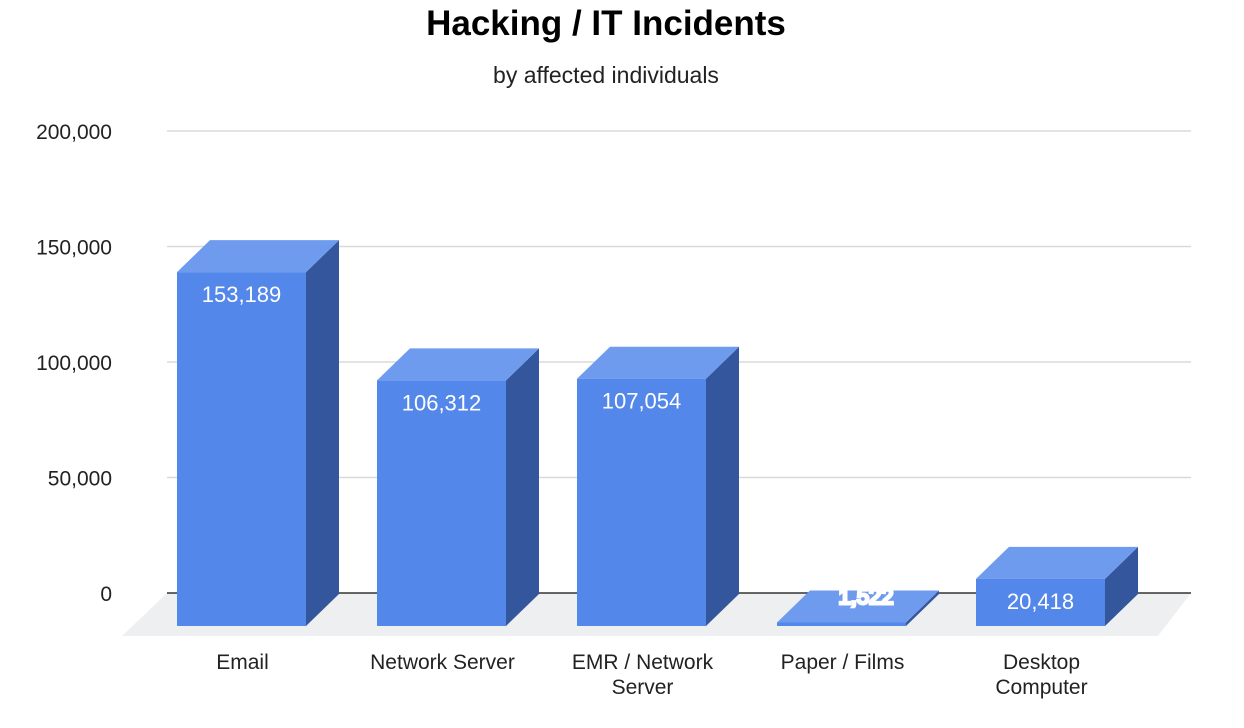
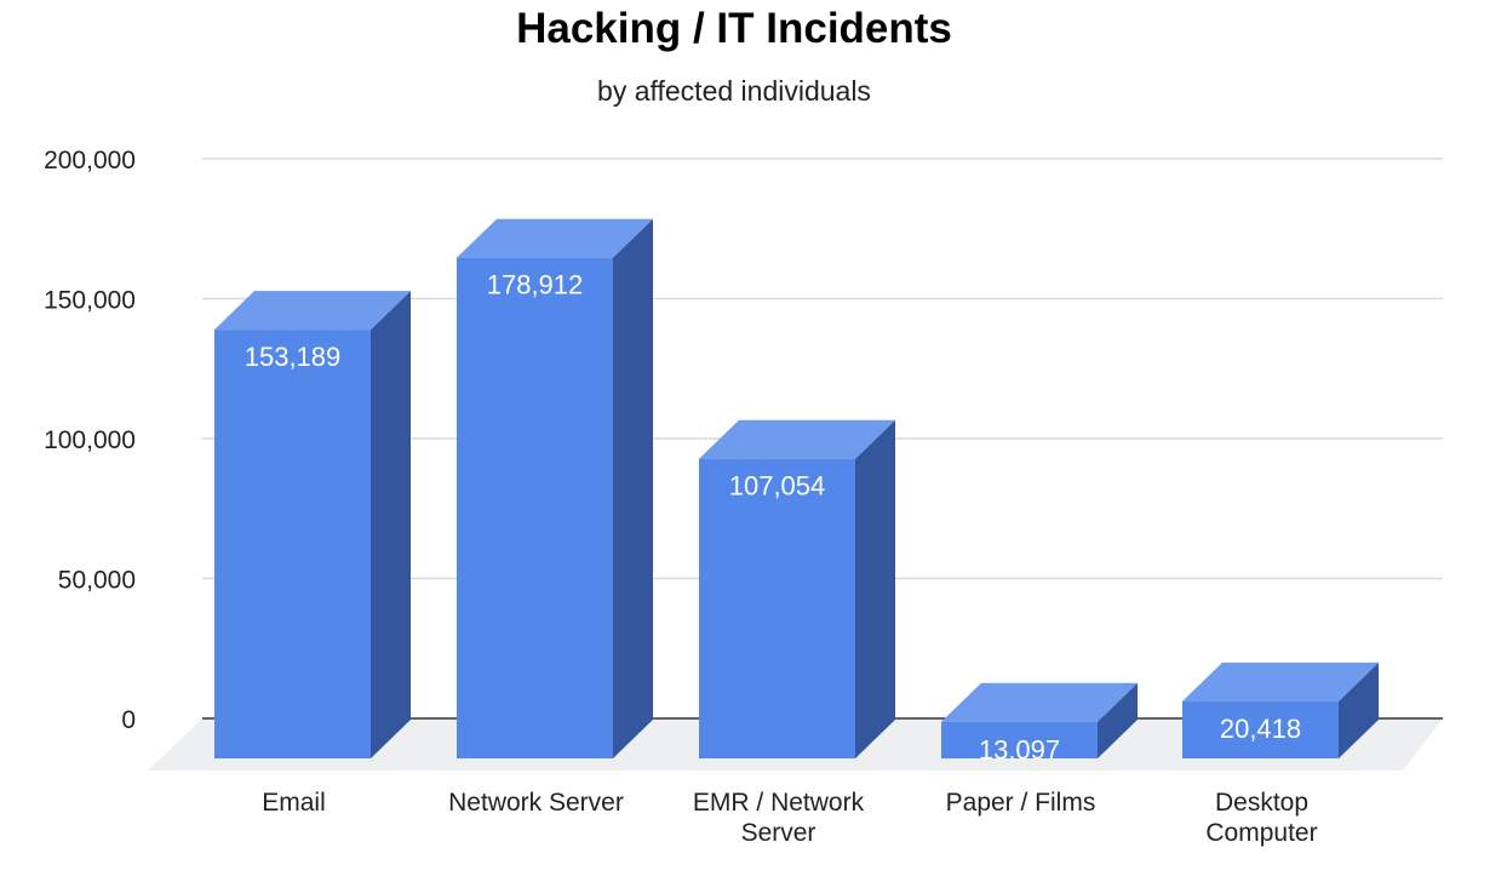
Network Server: 106,312 -> 178,912
Paper / Films: 1,522 -> 13,097
